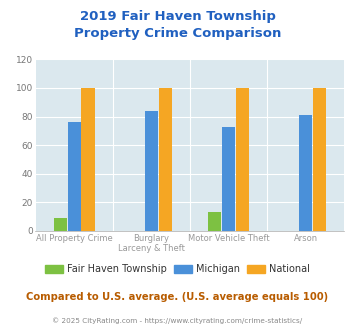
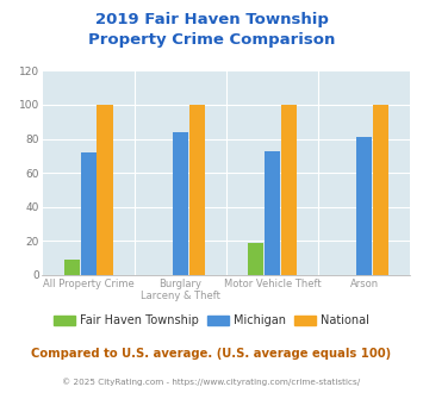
Michigan/All Property Crime: 76 -> 72
Fair Haven Township/Motor Vehicle Theft: 13 -> 19
